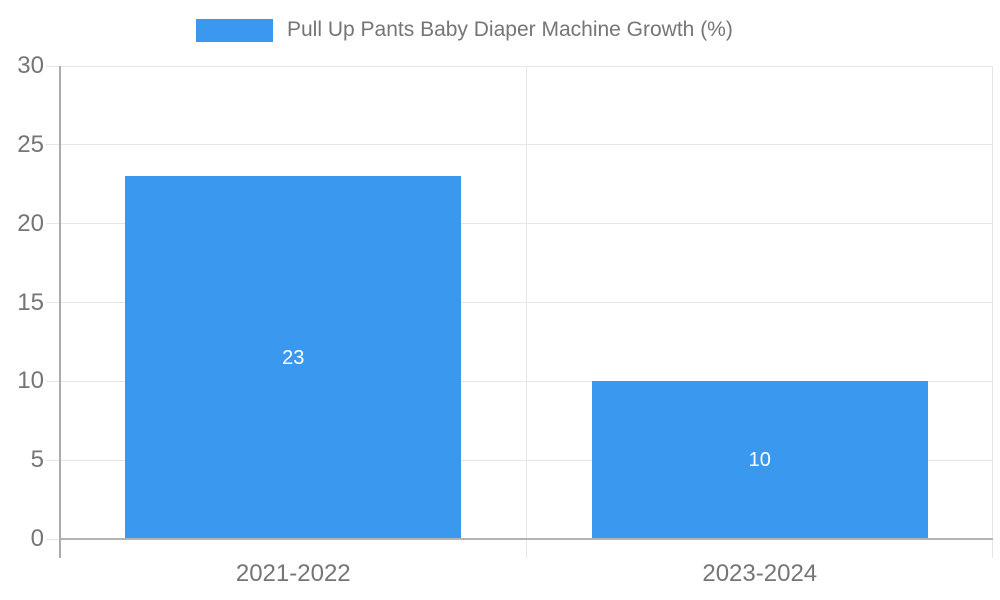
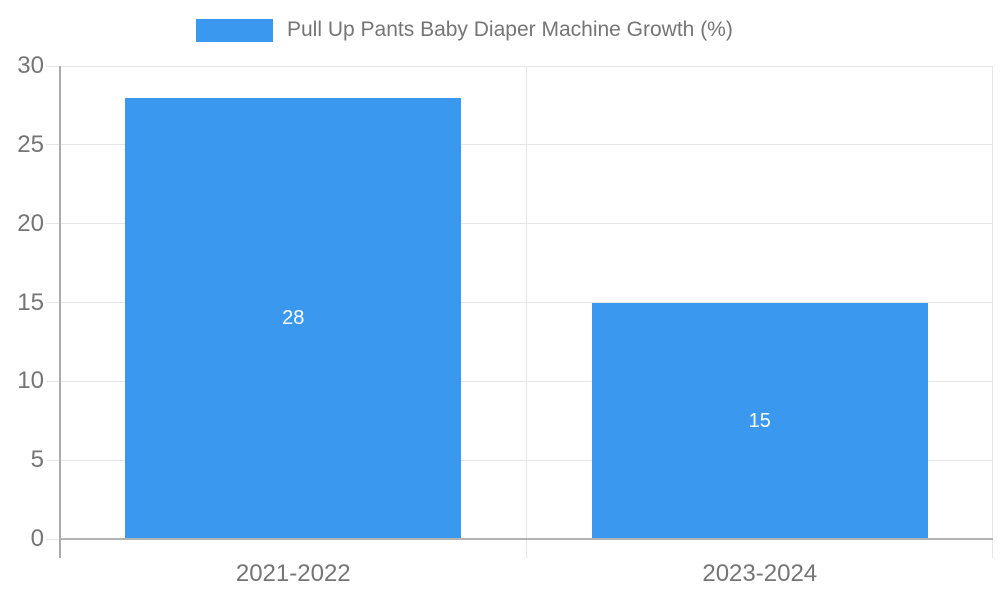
2021-2022: 23 -> 28
2023-2024: 10 -> 15
